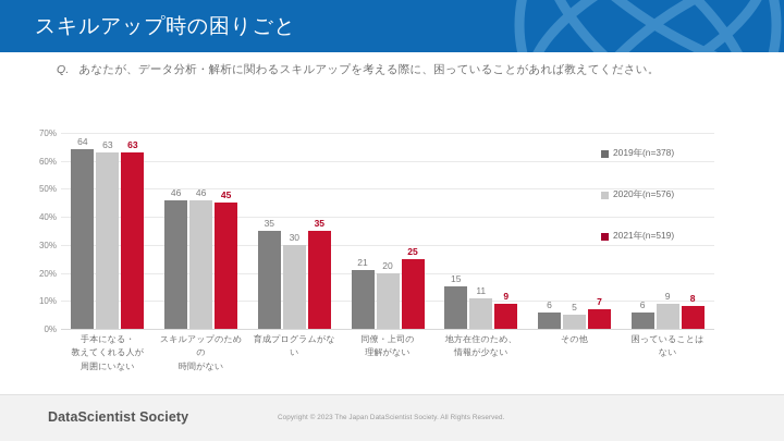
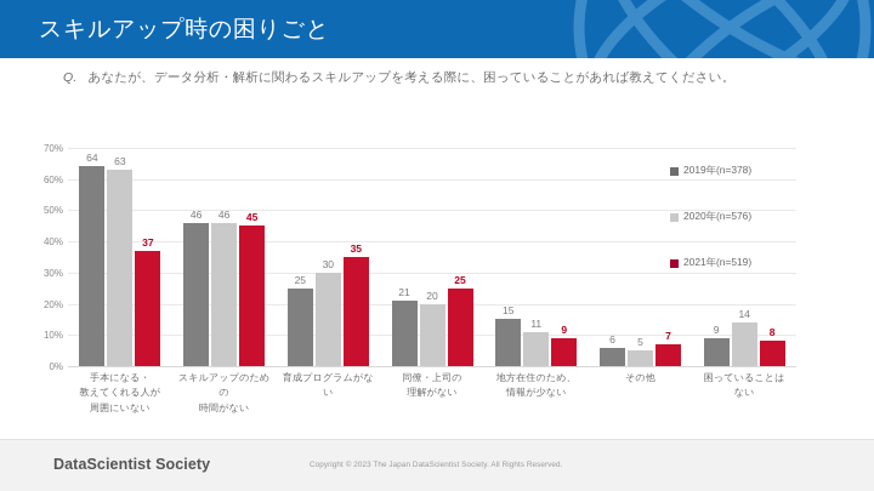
2021年(n=519)/手本になる・ 教えてくれる人が 周囲にいない: 63 -> 37
2019年(n=378)/育成プログラムがない: 35 -> 25
2019年(n=378)/困っていることは ない: 6 -> 9
2020年(n=576)/困っていることは ない: 9 -> 14
